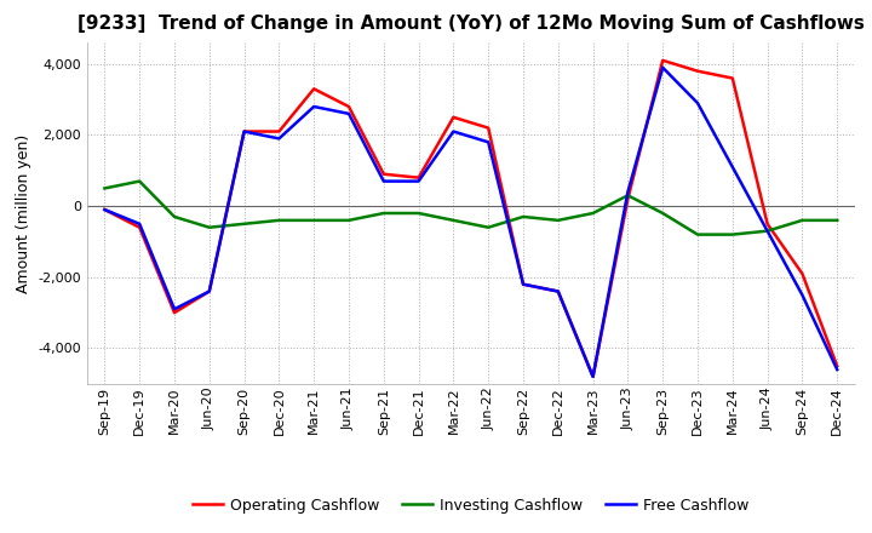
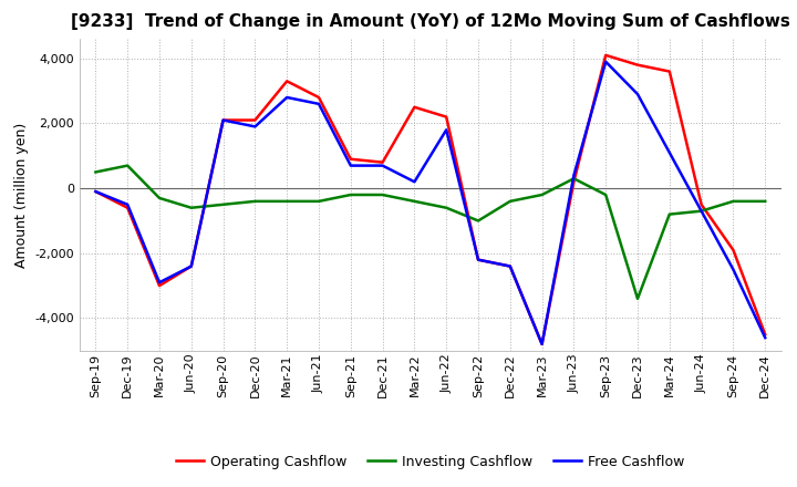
Free Cashflow/Mar-22: 2,100 -> 200
Investing Cashflow/Sep-22: -300 -> -1,000
Investing Cashflow/Dec-23: -800 -> -3,400
